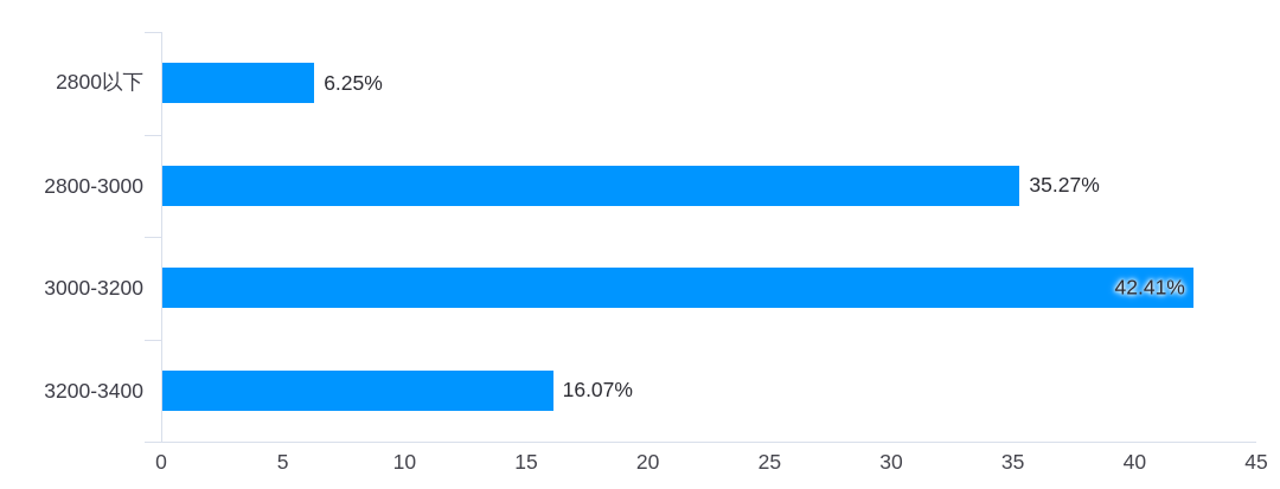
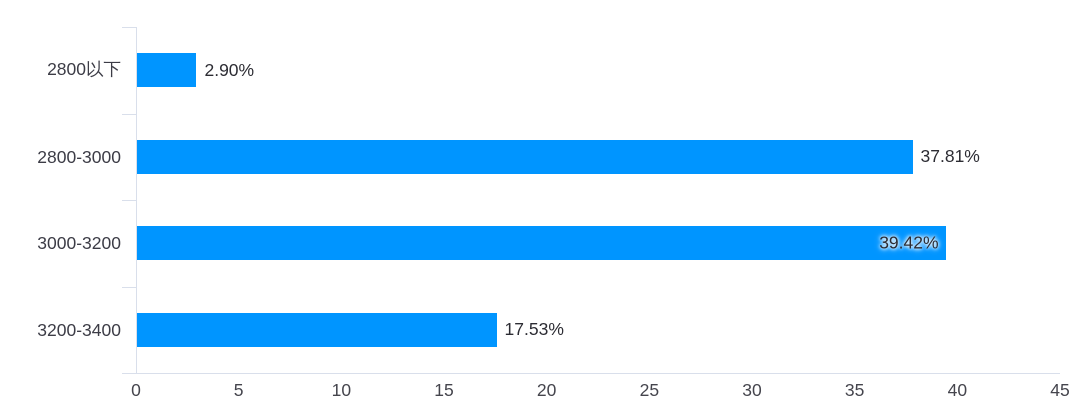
2800以下: 6.25% -> 2.90%
2800-3000: 35.27% -> 37.81%
3000-3200: 42.41% -> 39.42%
3200-3400: 16.07% -> 17.53%
